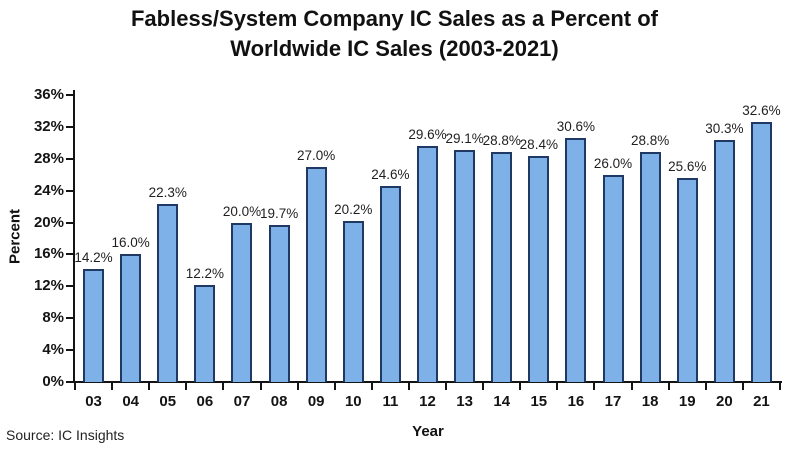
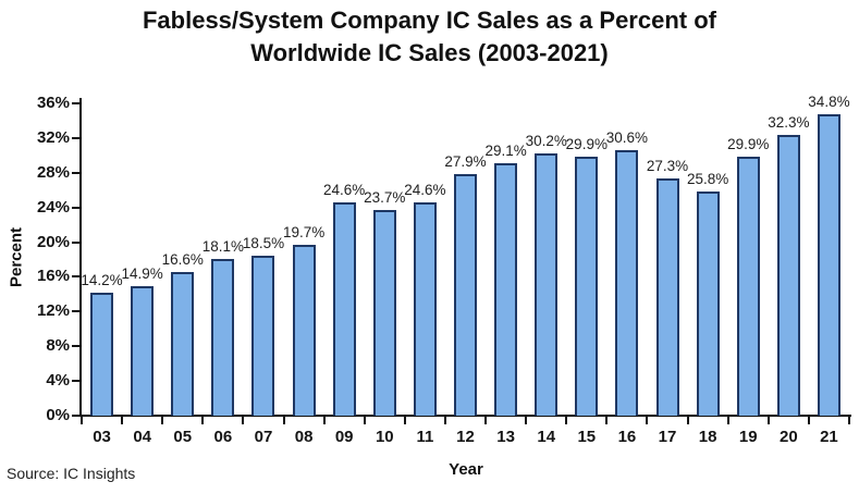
04: 16.0% -> 14.9%
05: 22.3% -> 16.6%
06: 12.2% -> 18.1%
07: 20.0% -> 18.5%
09: 27.0% -> 24.6%
10: 20.2% -> 23.7%
12: 29.6% -> 27.9%
14: 28.8% -> 30.2%
15: 28.4% -> 29.9%
17: 26.0% -> 27.3%
18: 28.8% -> 25.8%
19: 25.6% -> 29.9%
20: 30.3% -> 32.3%
21: 32.6% -> 34.8%
